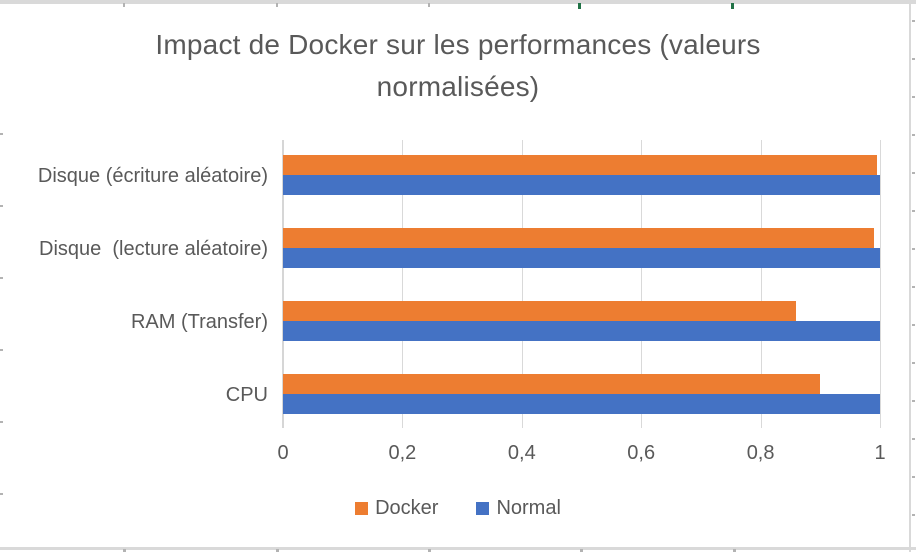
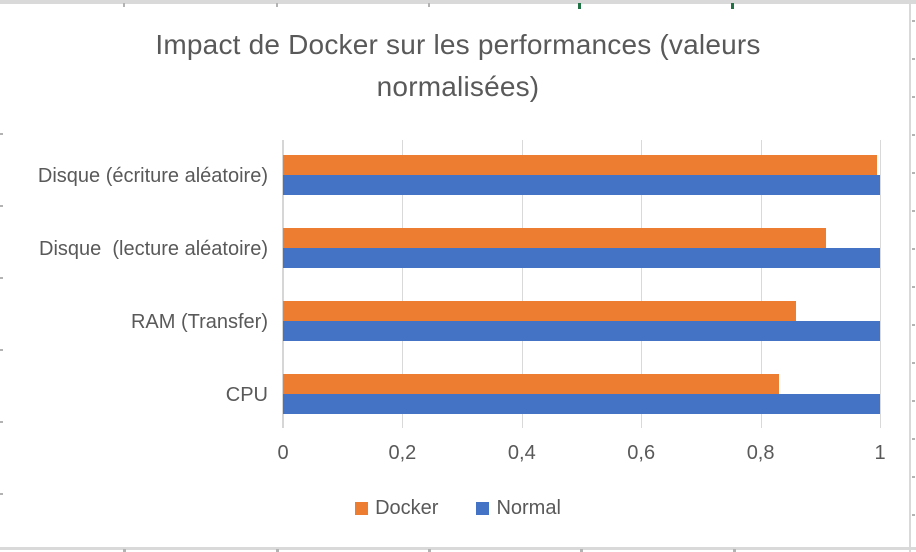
Docker/Disque (lecture aléatoire): 0,99 -> 0,91
Docker/CPU: 0,90 -> 0,83
